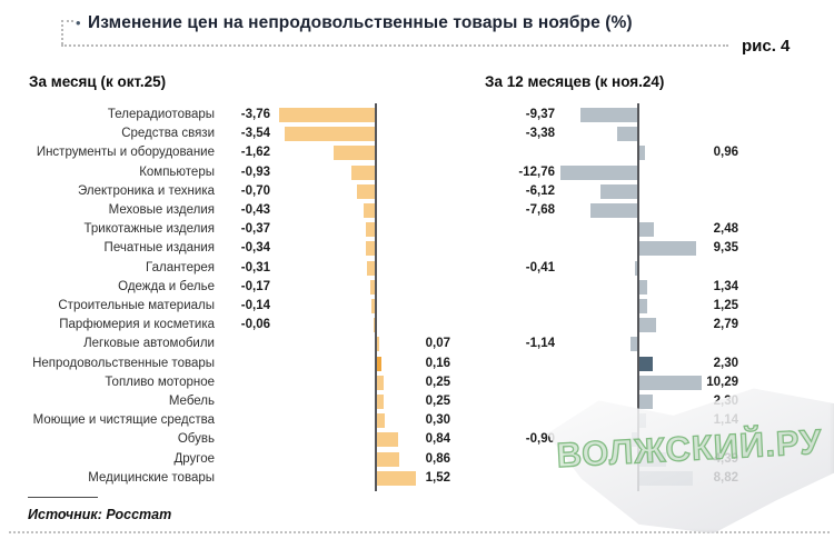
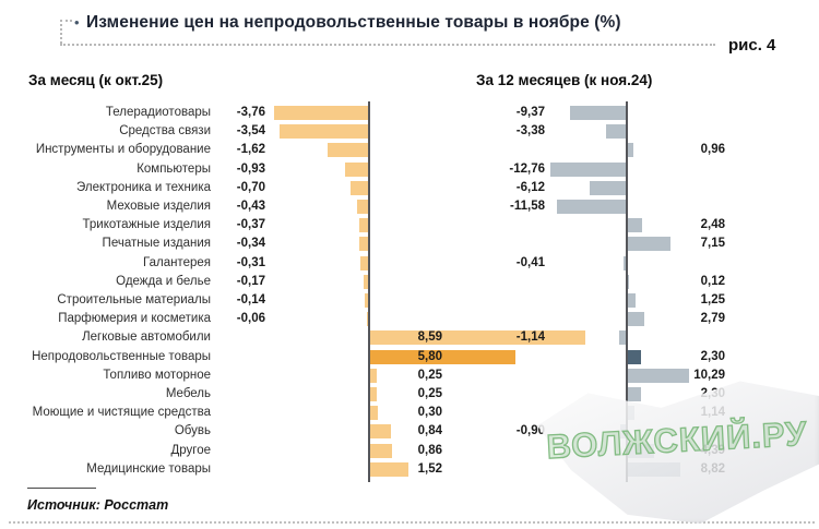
За 12 месяцев (к ноя.24)/Меховые изделия: -7,68 -> -11,58
За 12 месяцев (к ноя.24)/Печатные издания: 9,35 -> 7,15
За 12 месяцев (к ноя.24)/Одежда и белье: 1,34 -> 0,12
За месяц (к окт.25)/Легковые автомобили: 0,07 -> 8,59
За месяц (к окт.25)/Непродовольственные товары: 0,16 -> 5,80
